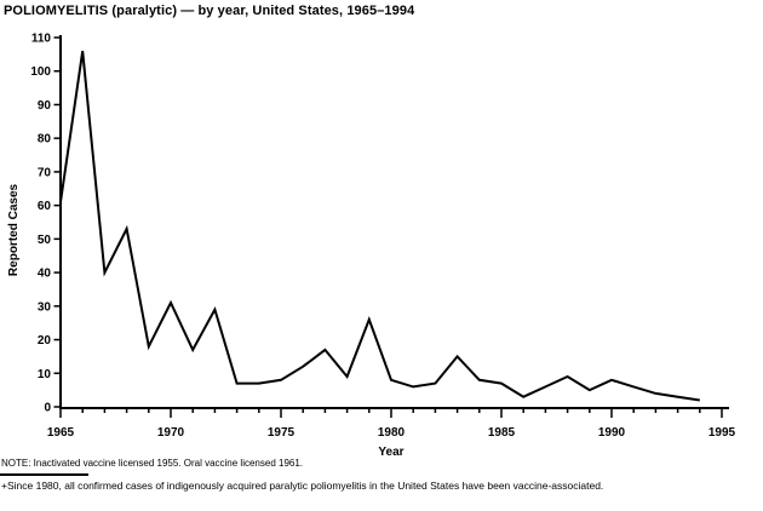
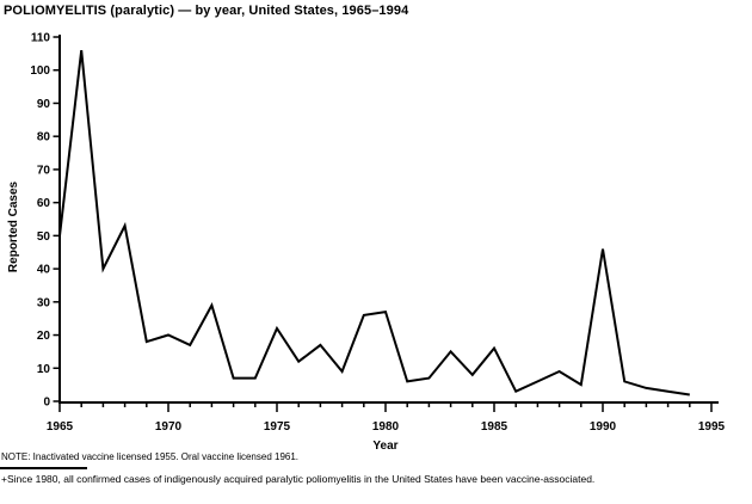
1965: 61 -> 50
1970: 31 -> 20
1975: 8 -> 22
1980: 8 -> 27
1985: 7 -> 16
1990: 8 -> 46
